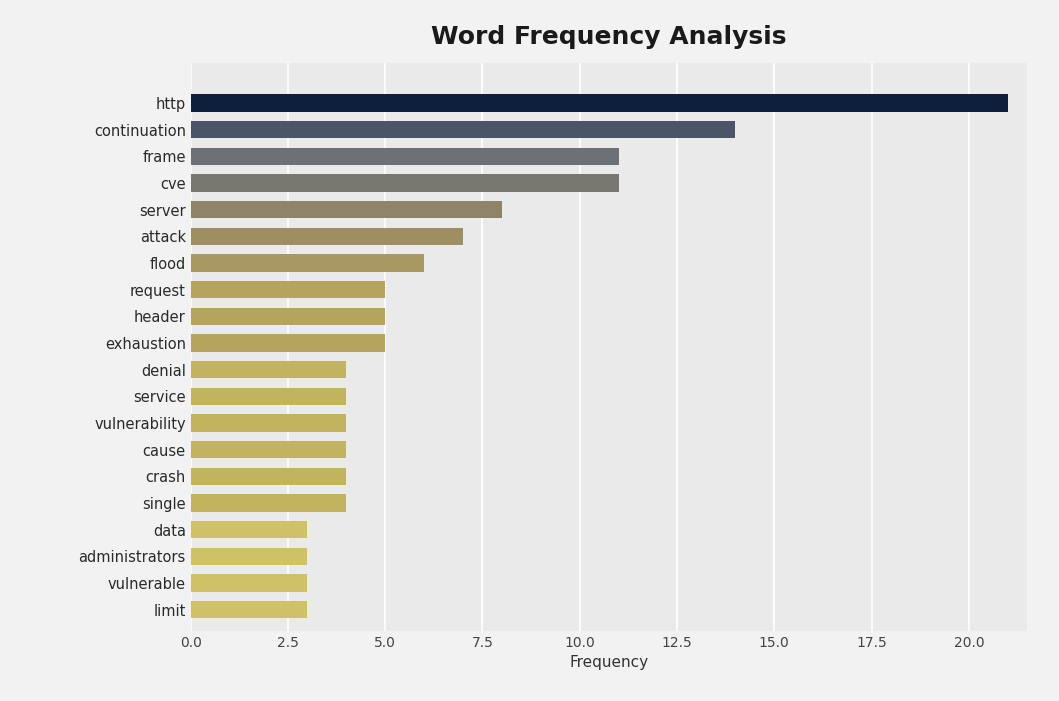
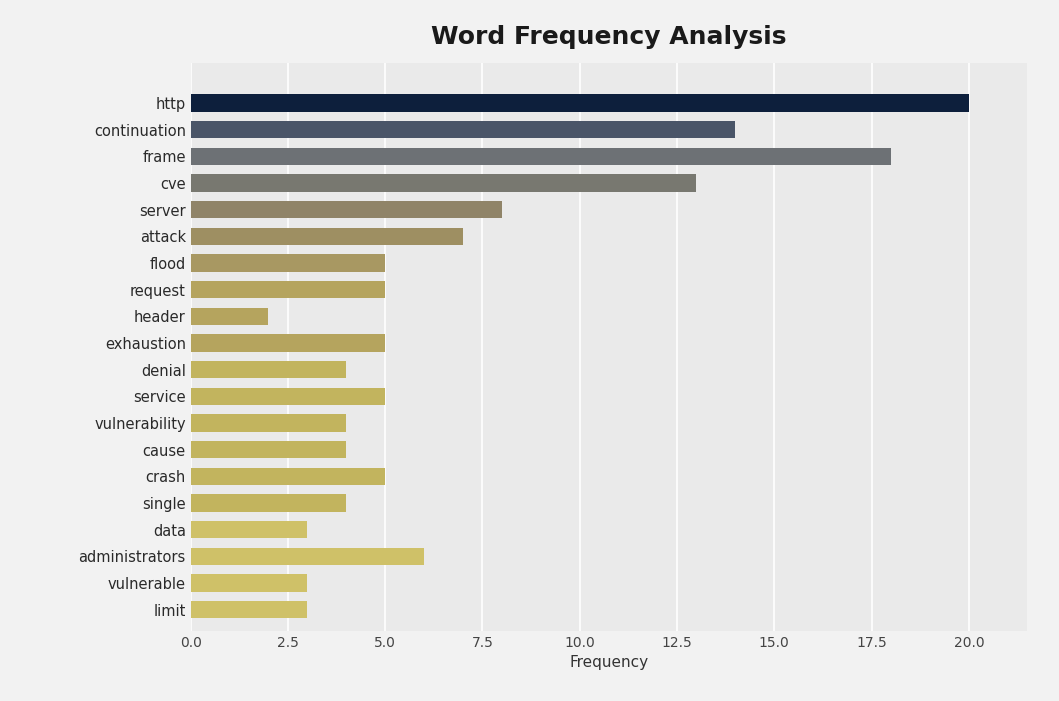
http: 21 -> 20
frame: 11 -> 18
cve: 11 -> 13
flood: 6 -> 5
header: 5 -> 2
service: 4 -> 5
crash: 4 -> 5
administrators: 3 -> 6
